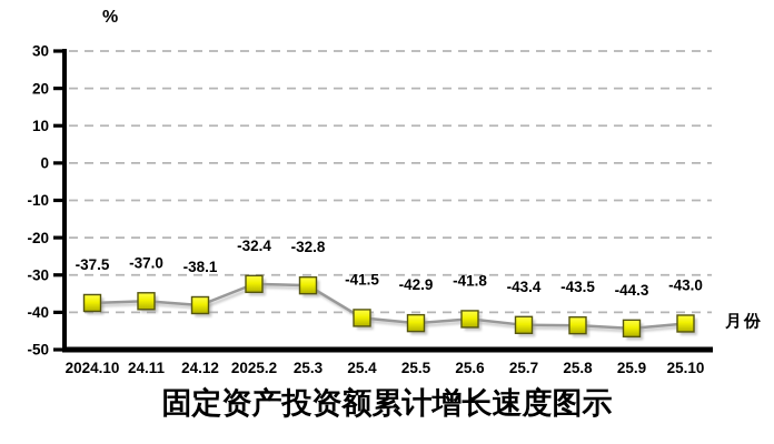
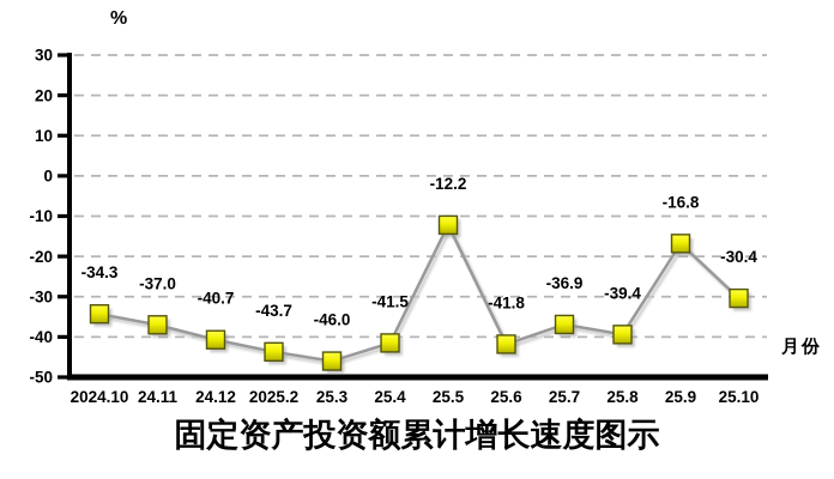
2024.10: -37.5 -> -34.3
24.12: -38.1 -> -40.7
2025.2: -32.4 -> -43.7
25.3: -32.8 -> -46.0
25.5: -42.9 -> -12.2
25.7: -43.4 -> -36.9
25.8: -43.5 -> -39.4
25.9: -44.3 -> -16.8
25.10: -43.0 -> -30.4
